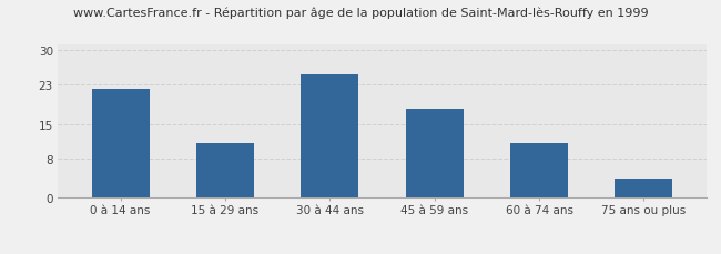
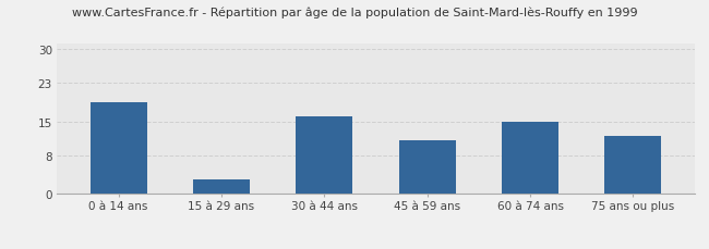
0 à 14 ans: 22 -> 19
15 à 29 ans: 11 -> 3
30 à 44 ans: 25 -> 16
45 à 59 ans: 18 -> 11
60 à 74 ans: 11 -> 15
75 ans ou plus: 4 -> 12
